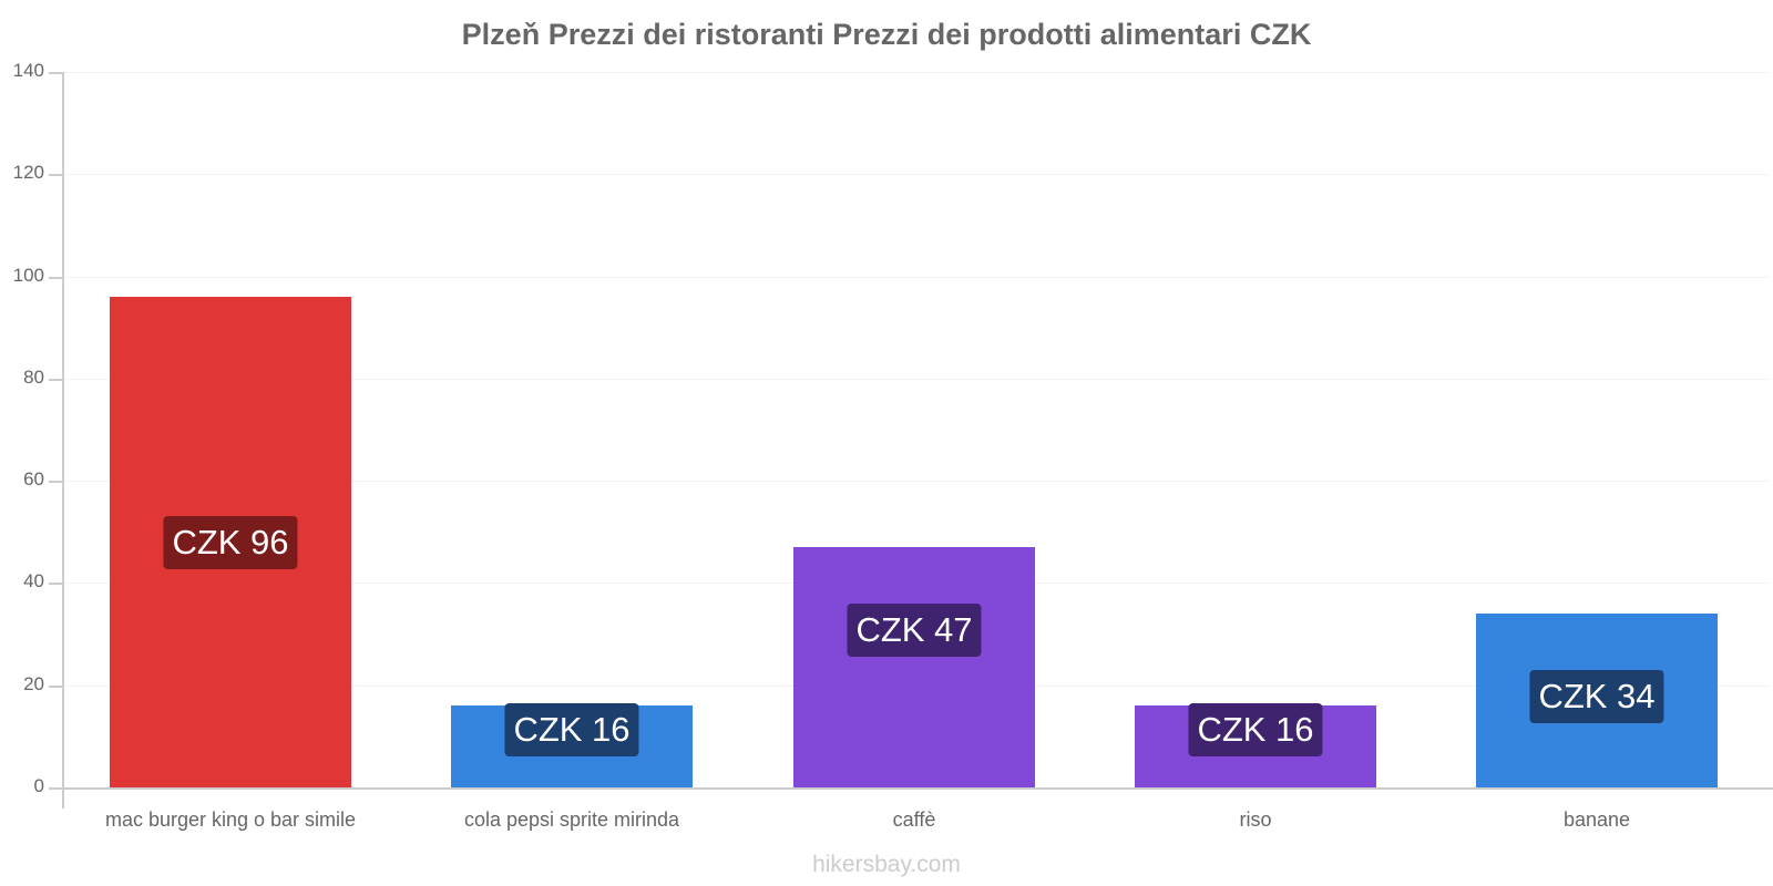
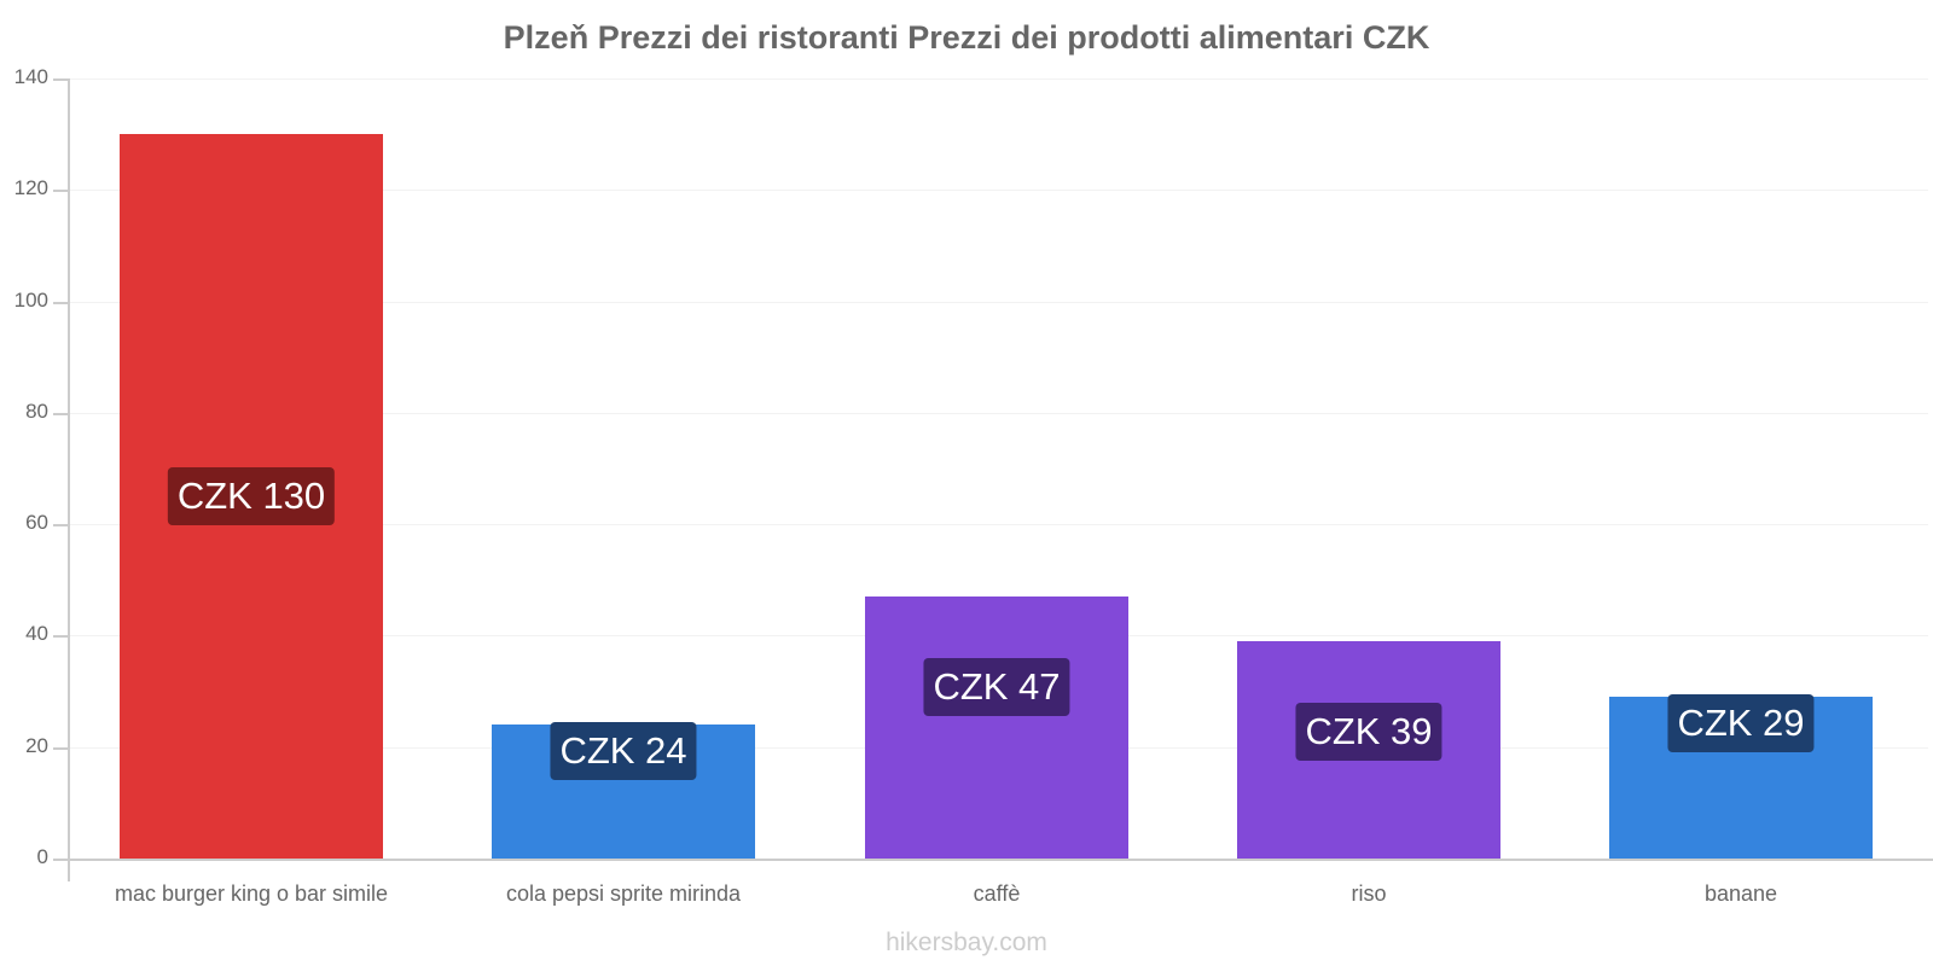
mac burger king o bar simile: 96 -> 130
cola pepsi sprite mirinda: 16 -> 24
riso: 16 -> 39
banane: 34 -> 29
